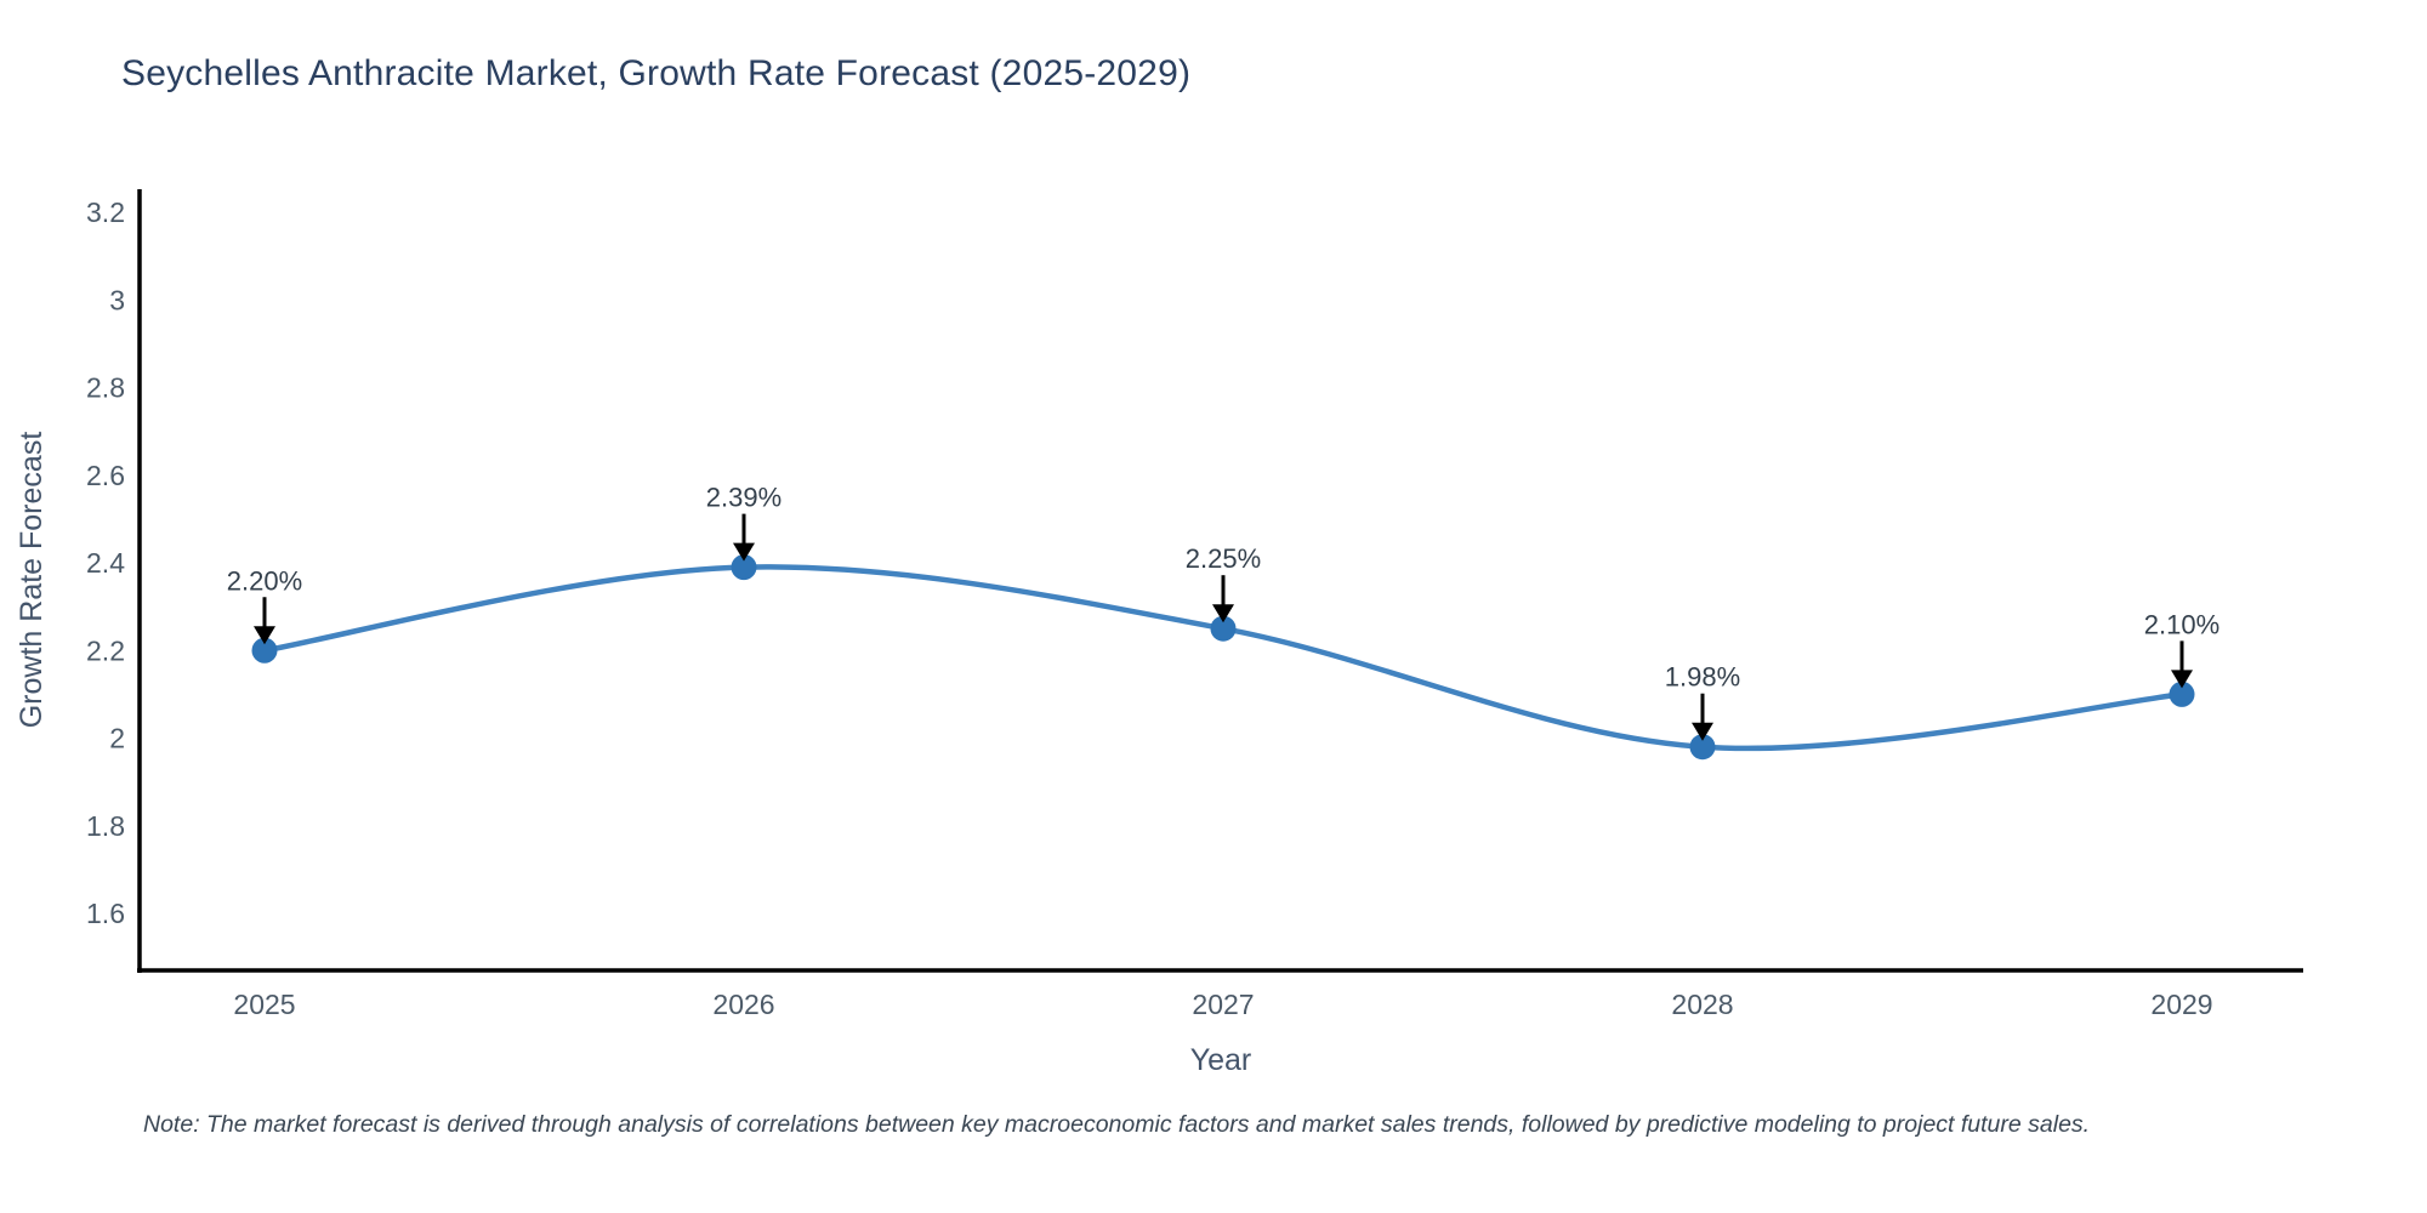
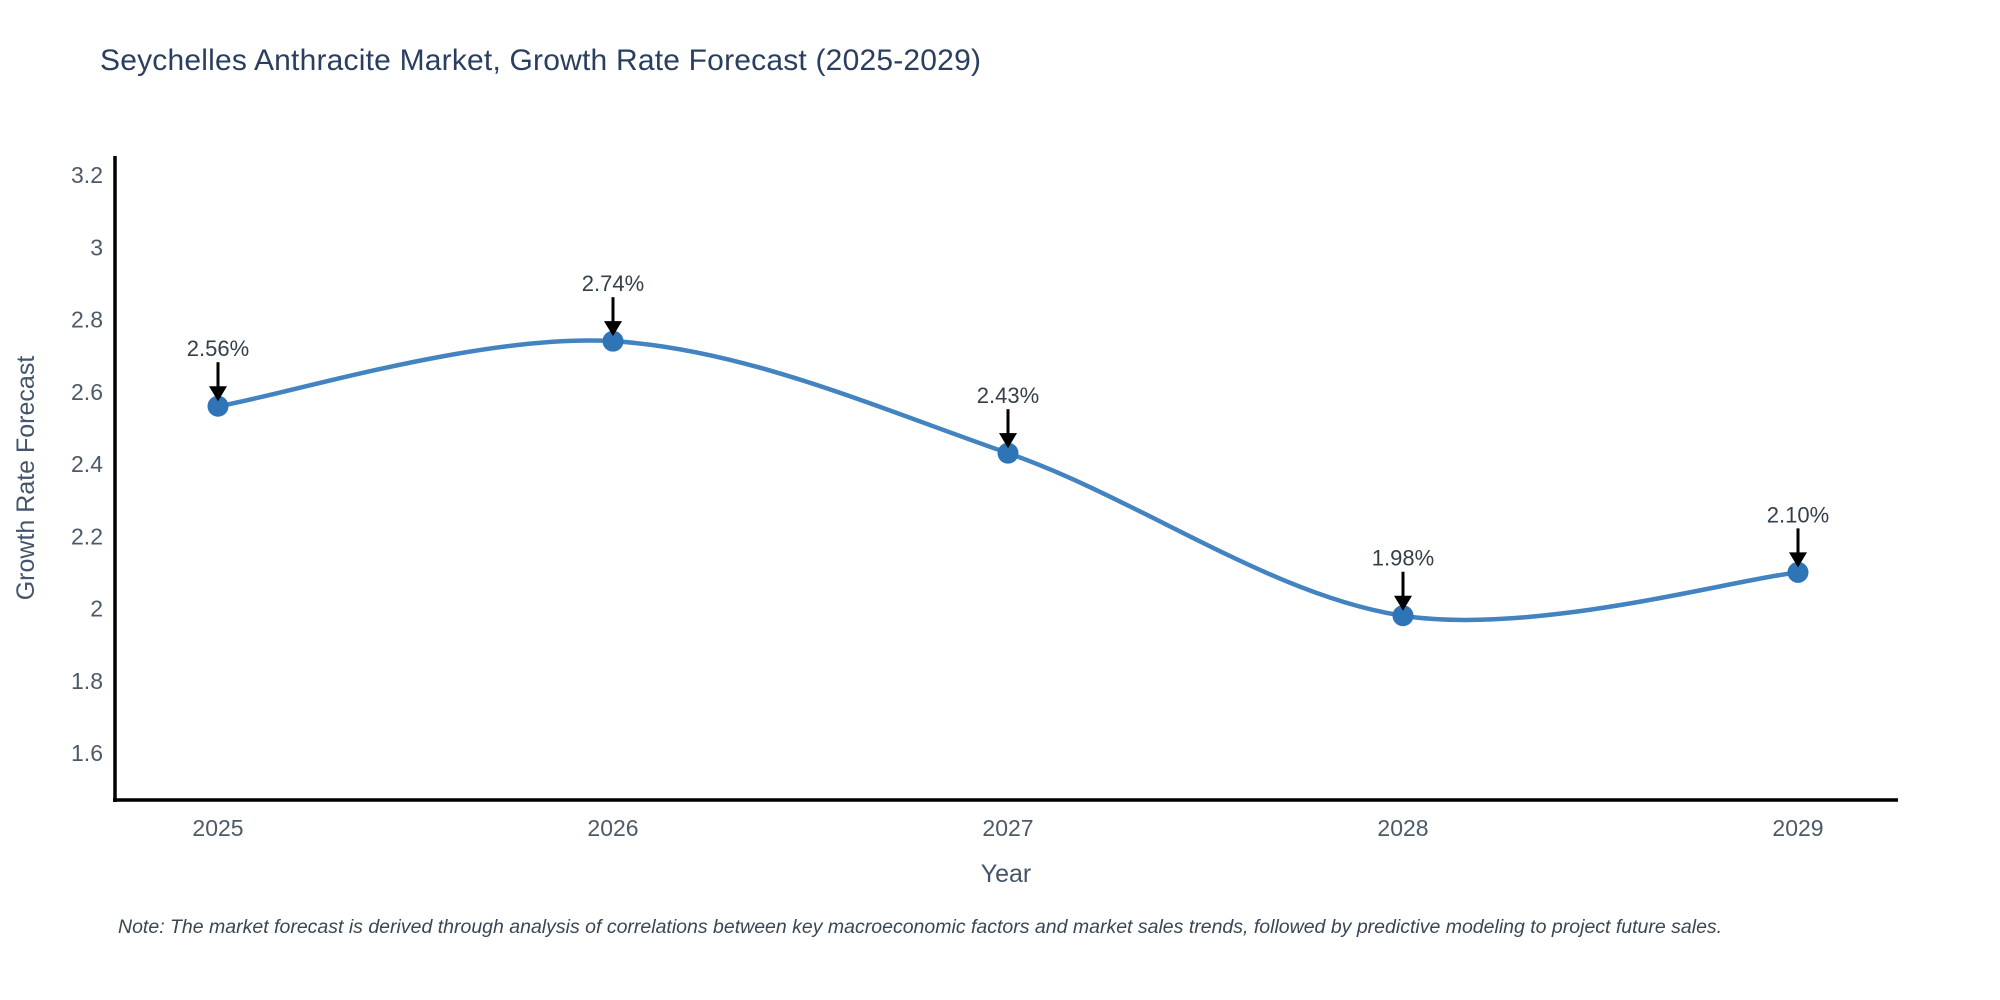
2025: 2.20% -> 2.56%
2026: 2.39% -> 2.74%
2027: 2.25% -> 2.43%
